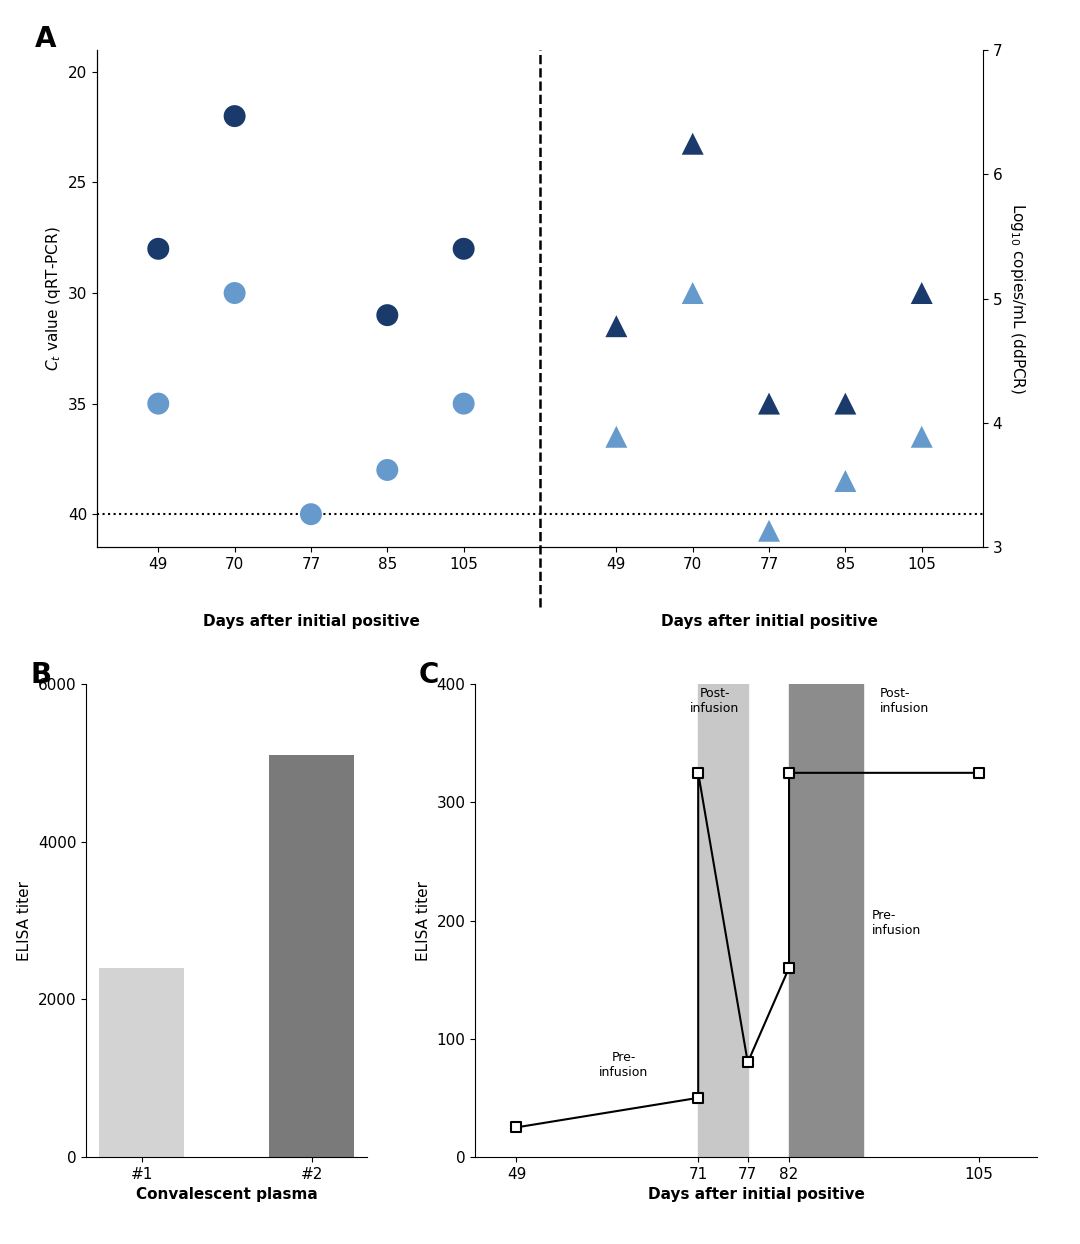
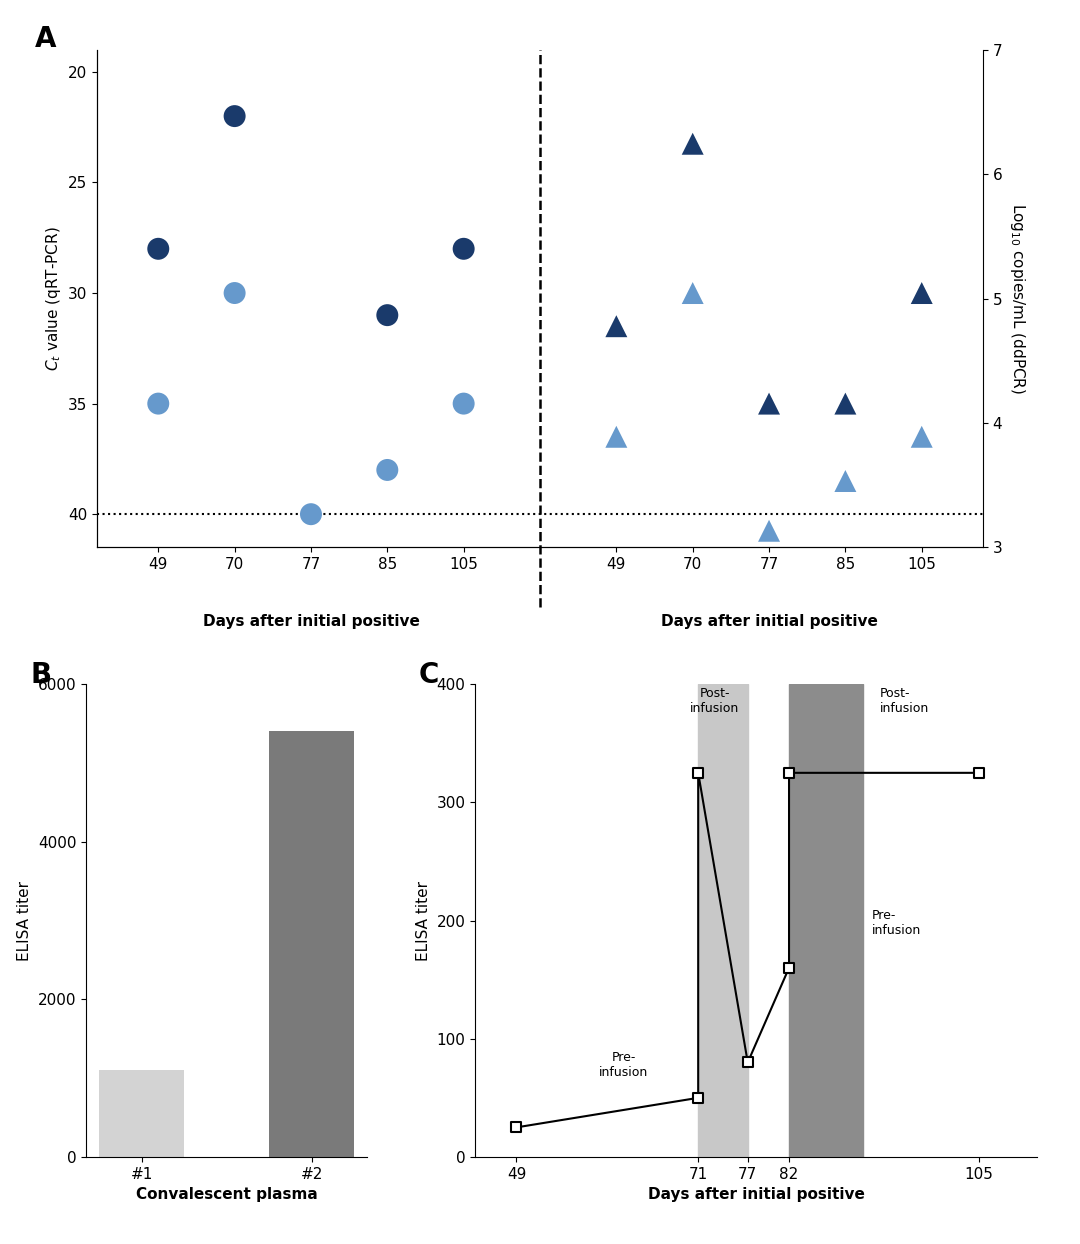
#1: 2400 -> 1100
#2: 5100 -> 5400
